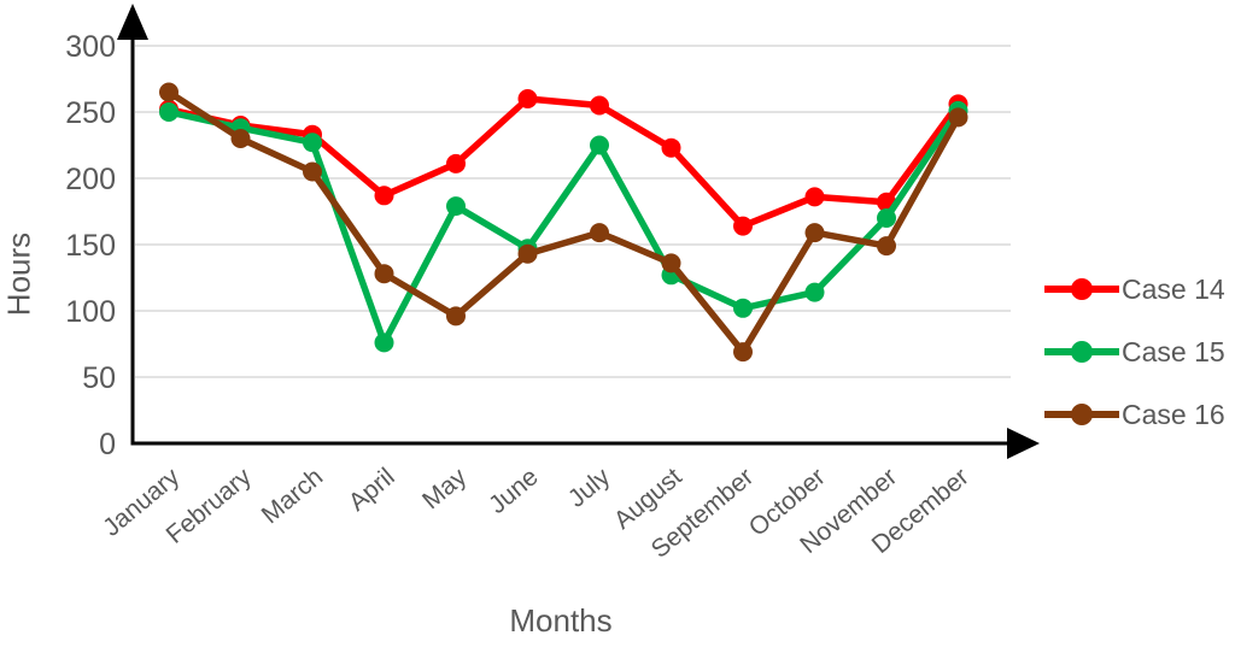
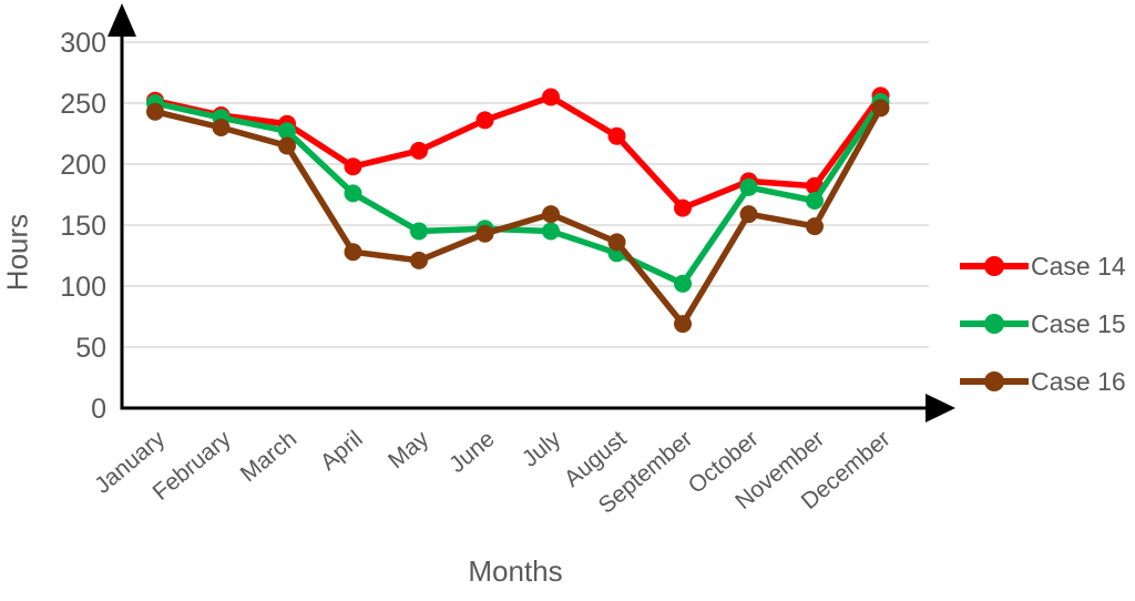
Case 16/January: 265 -> 243
Case 16/March: 205 -> 215
Case 14/April: 187 -> 198
Case 15/April: 76 -> 176
Case 15/May: 179 -> 145
Case 16/May: 96 -> 121
Case 14/June: 260 -> 236
Case 15/July: 225 -> 145
Case 15/October: 114 -> 181
